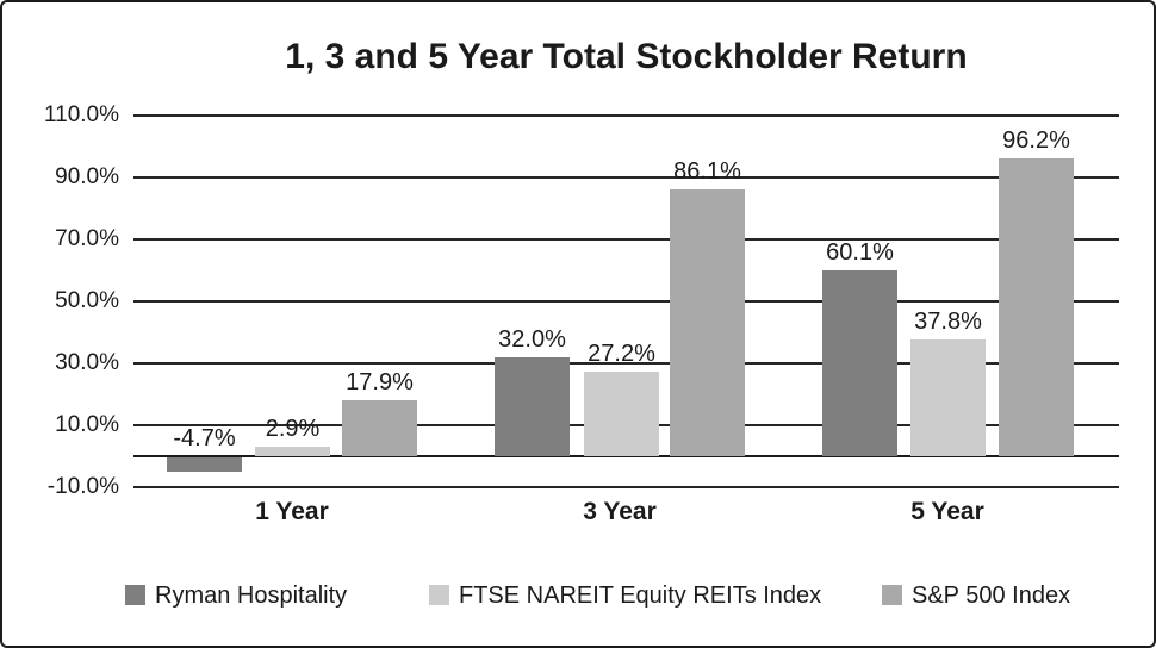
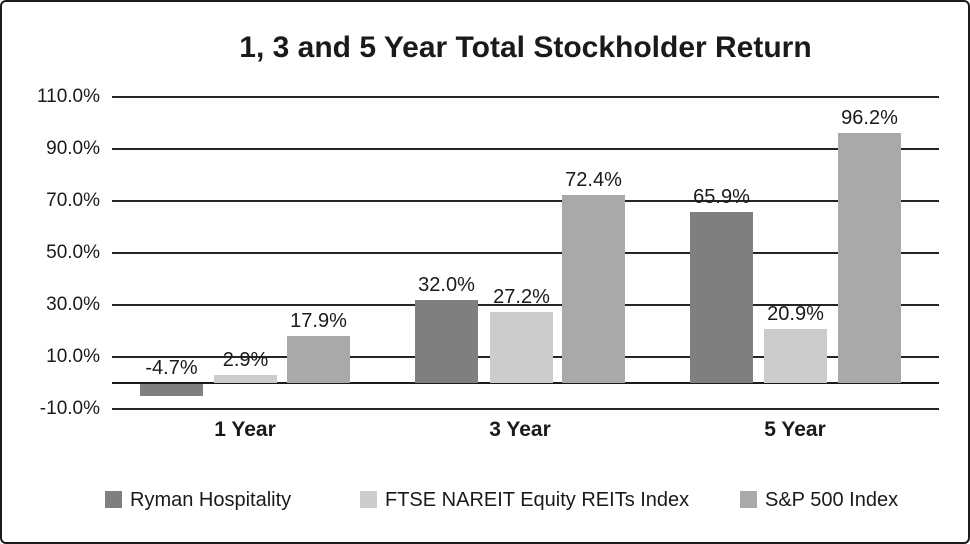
S&P 500 Index/3 Year: 86.1% -> 72.4%
Ryman Hospitality/5 Year: 60.1% -> 65.9%
FTSE NAREIT Equity REITs Index/5 Year: 37.8% -> 20.9%
